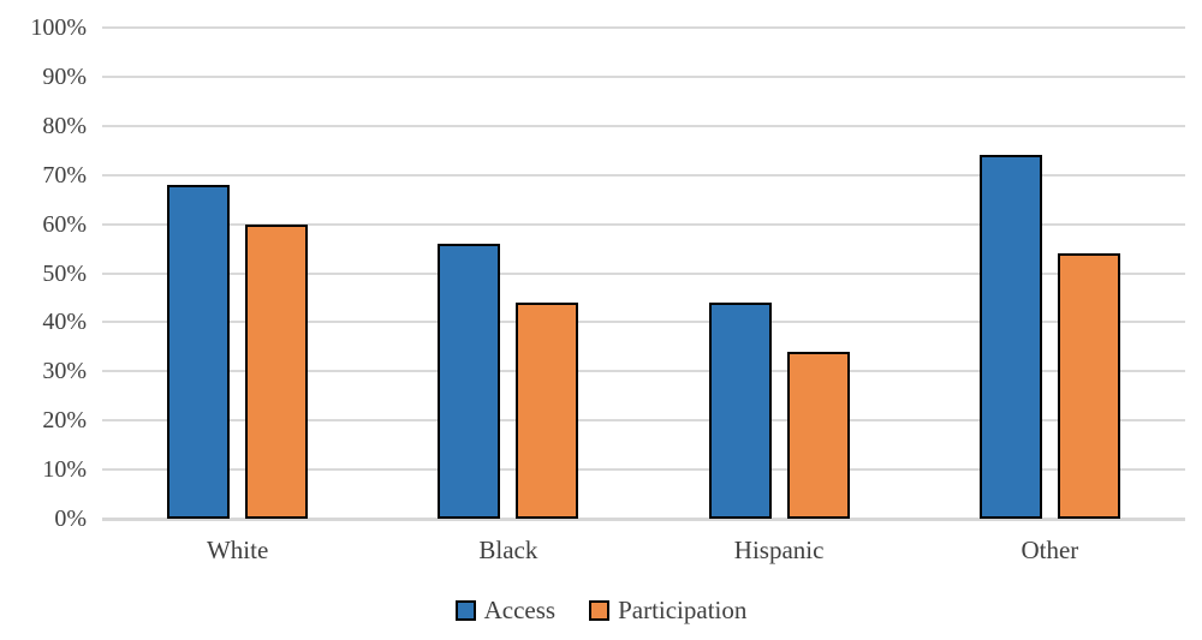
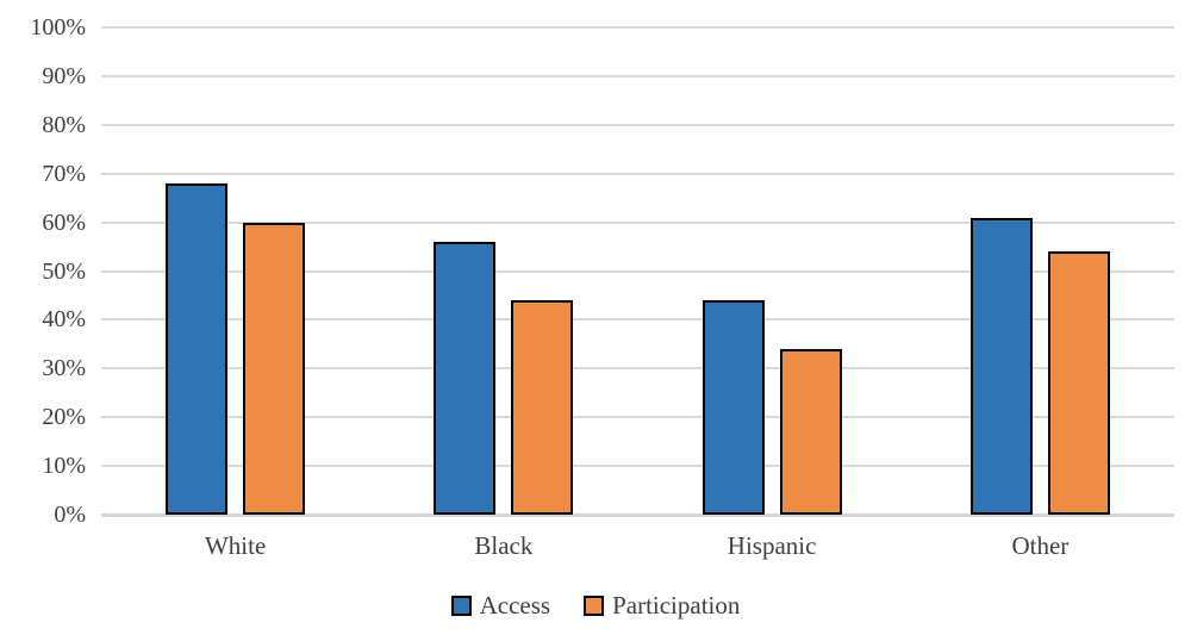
Access/Other: 74% -> 61%
